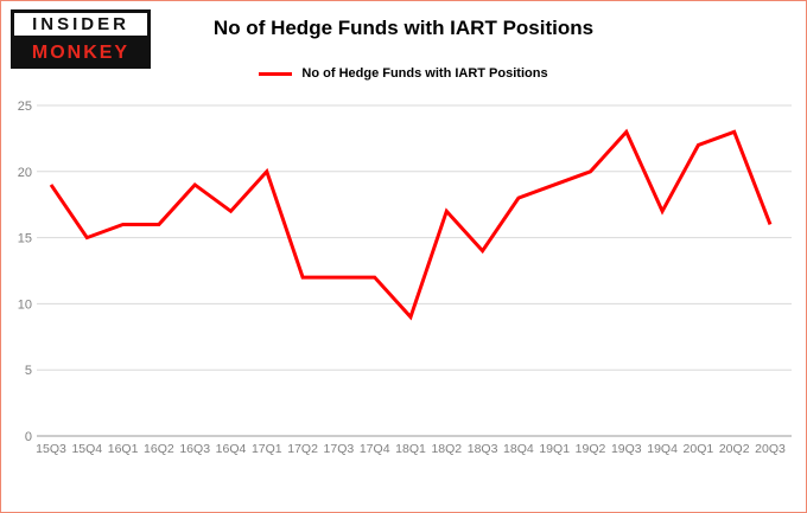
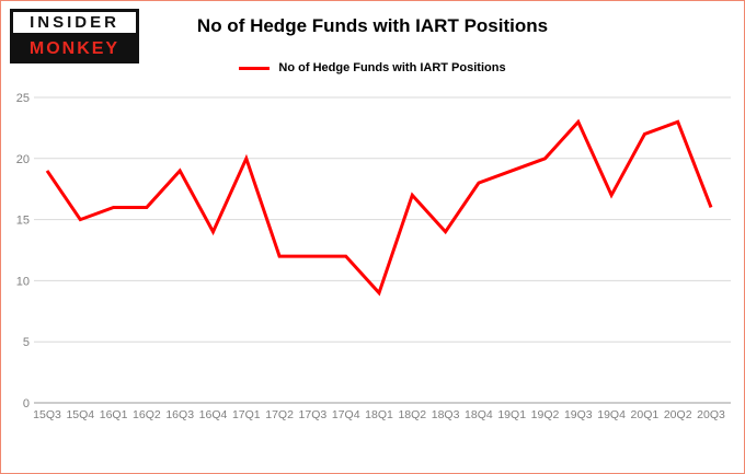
16Q4: 17 -> 14
